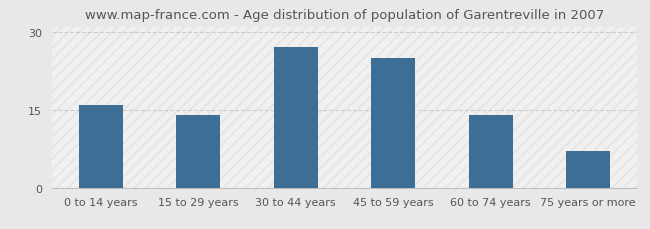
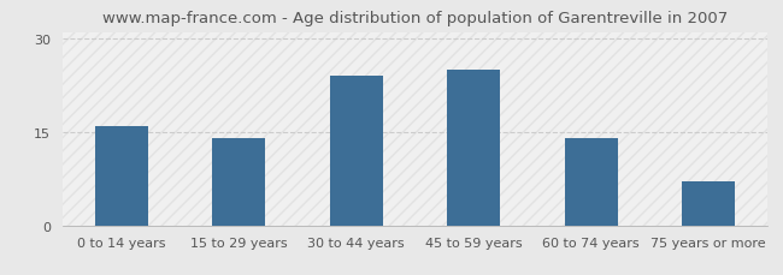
30 to 44 years: 27 -> 24
